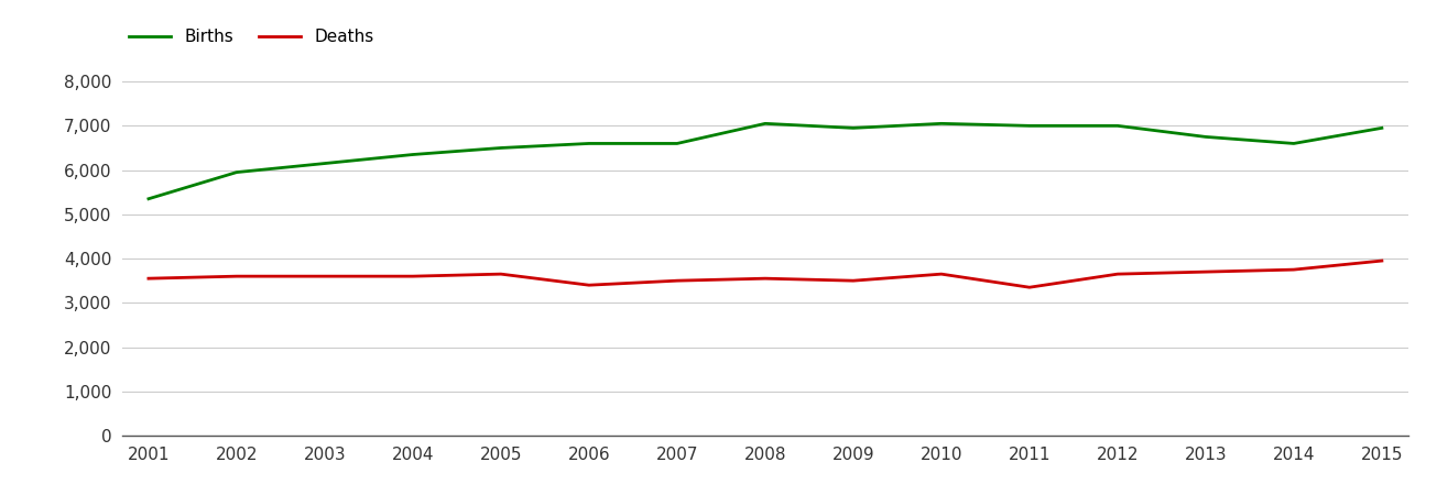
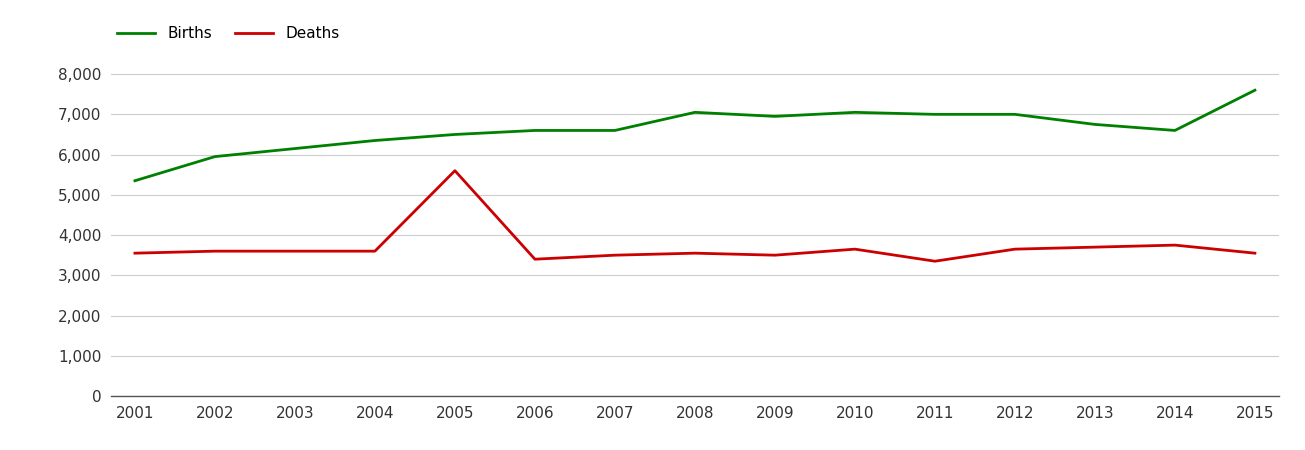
Deaths/2005: 3,650 -> 5,600
Births/2015: 6,950 -> 7,600
Deaths/2015: 3,950 -> 3,550
